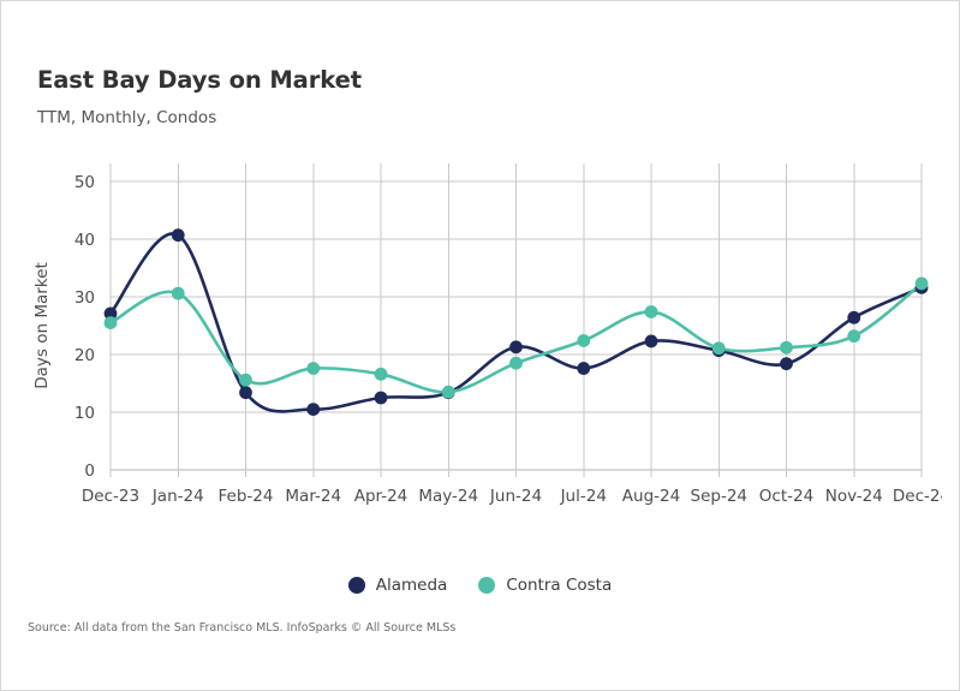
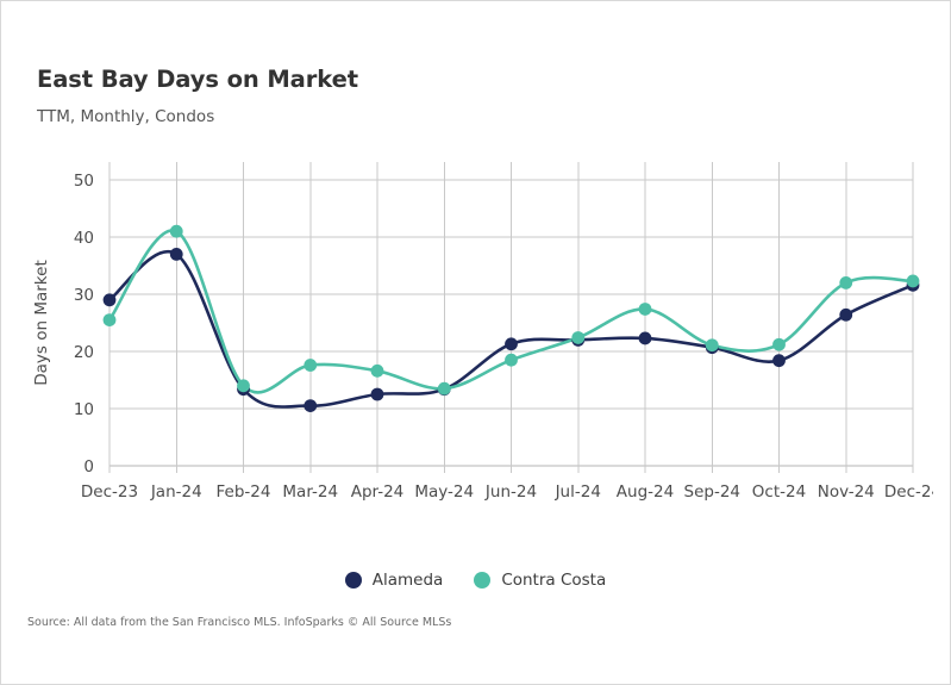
Alameda/Dec-23: 27 -> 29
Alameda/Jan-24: 41 -> 37
Contra Costa/Jan-24: 31 -> 41
Contra Costa/Feb-24: 16 -> 14
Alameda/Jul-24: 18 -> 22
Contra Costa/Nov-24: 23 -> 32
